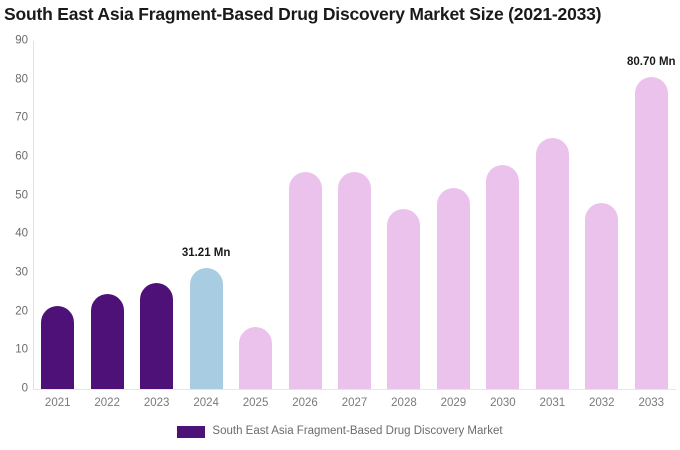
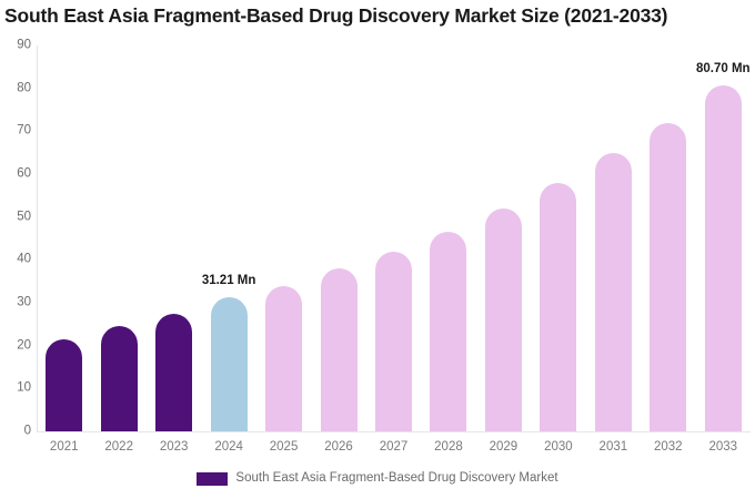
2025: 16 -> 34
2026: 56 -> 38
2027: 56 -> 42
2032: 48 -> 72
